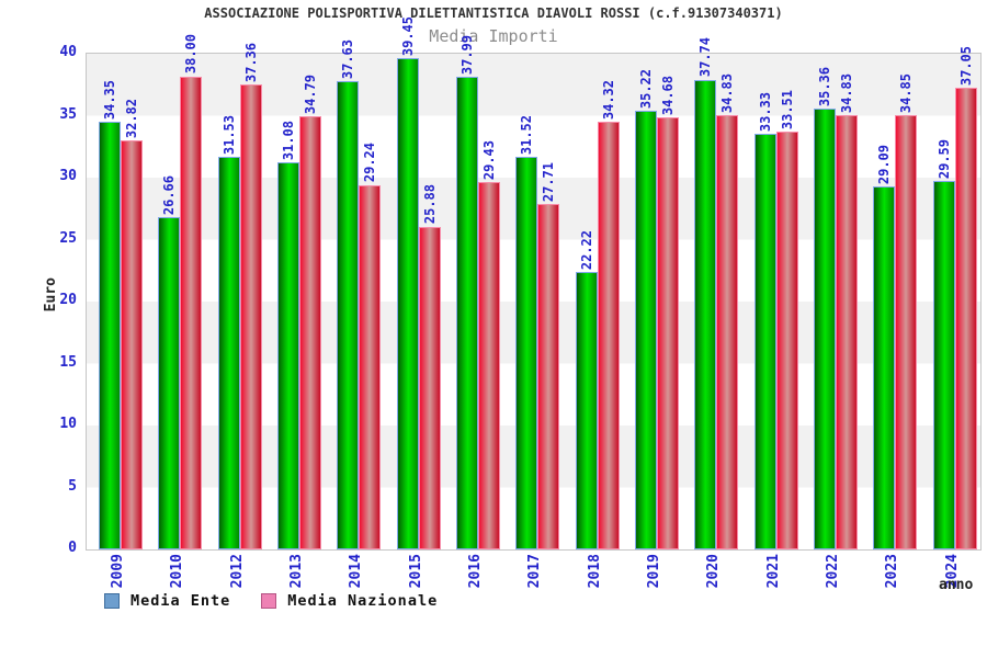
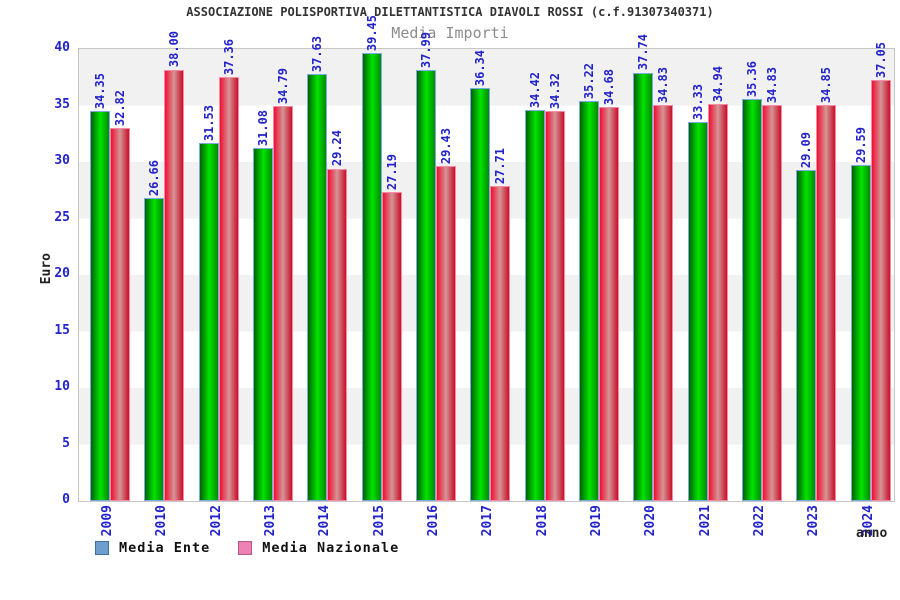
Media Nazionale/2015: 25.88 -> 27.19
Media Ente/2017: 31.52 -> 36.34
Media Ente/2018: 22.22 -> 34.42
Media Nazionale/2021: 33.51 -> 34.94
